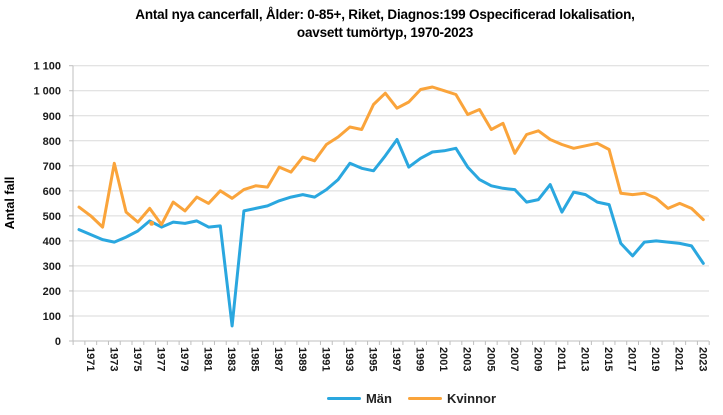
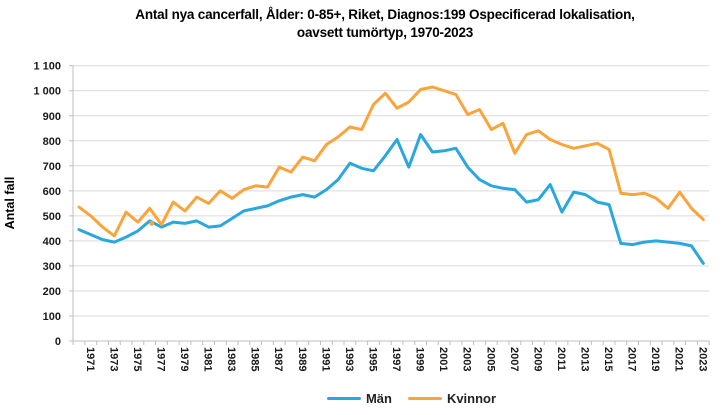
Kvinnor/1973: 710 -> 420
Män/1983: 60 -> 490
Män/1999: 730 -> 820
Män/2017: 340 -> 380
Kvinnor/2021: 550 -> 600
